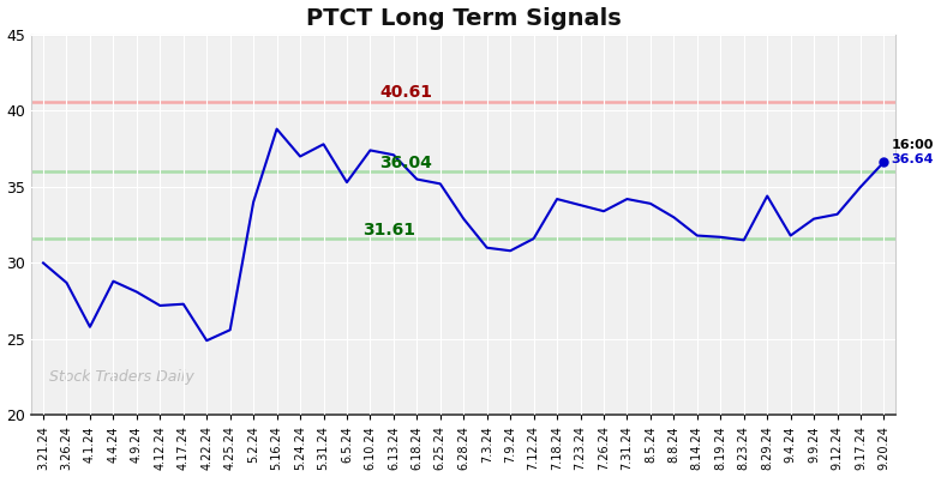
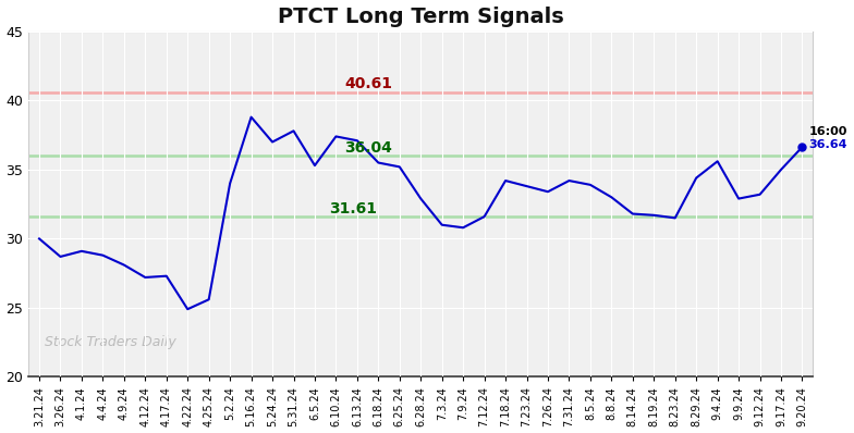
4.1.24: 25.8 -> 29.1
9.4.24: 31.8 -> 35.6
